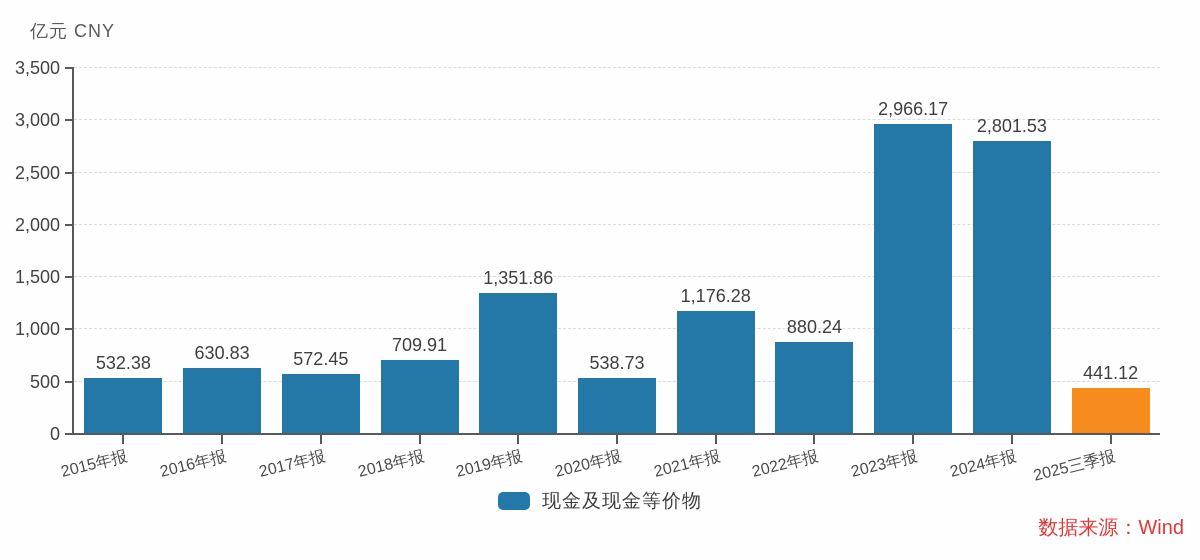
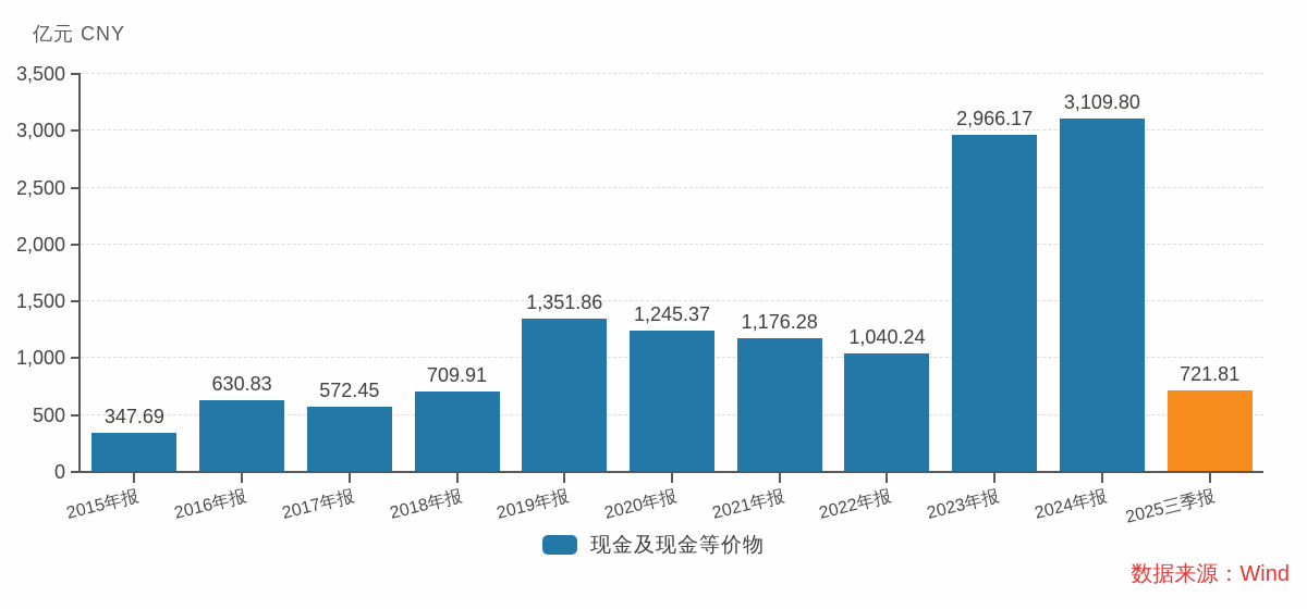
2015年报: 532.38 -> 347.69
2020年报: 538.73 -> 1,245.37
2022年报: 880.24 -> 1,040.24
2024年报: 2,801.53 -> 3,109.80
2025三季报: 441.12 -> 721.81
